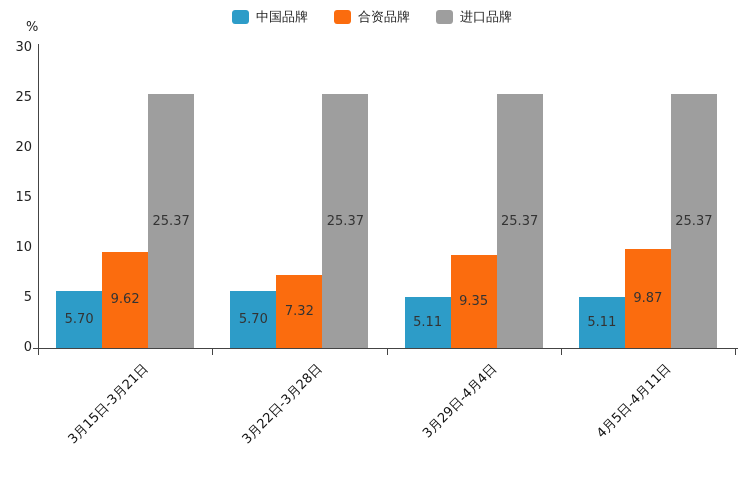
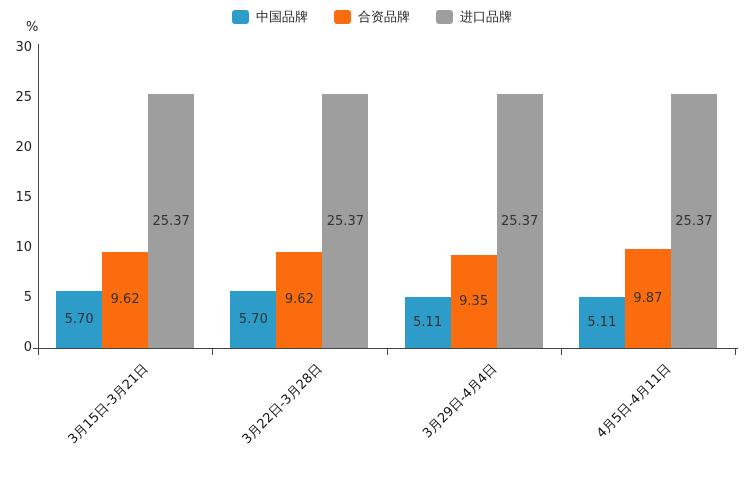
合资品牌/3月22日-3月28日: 7.32 -> 9.62
